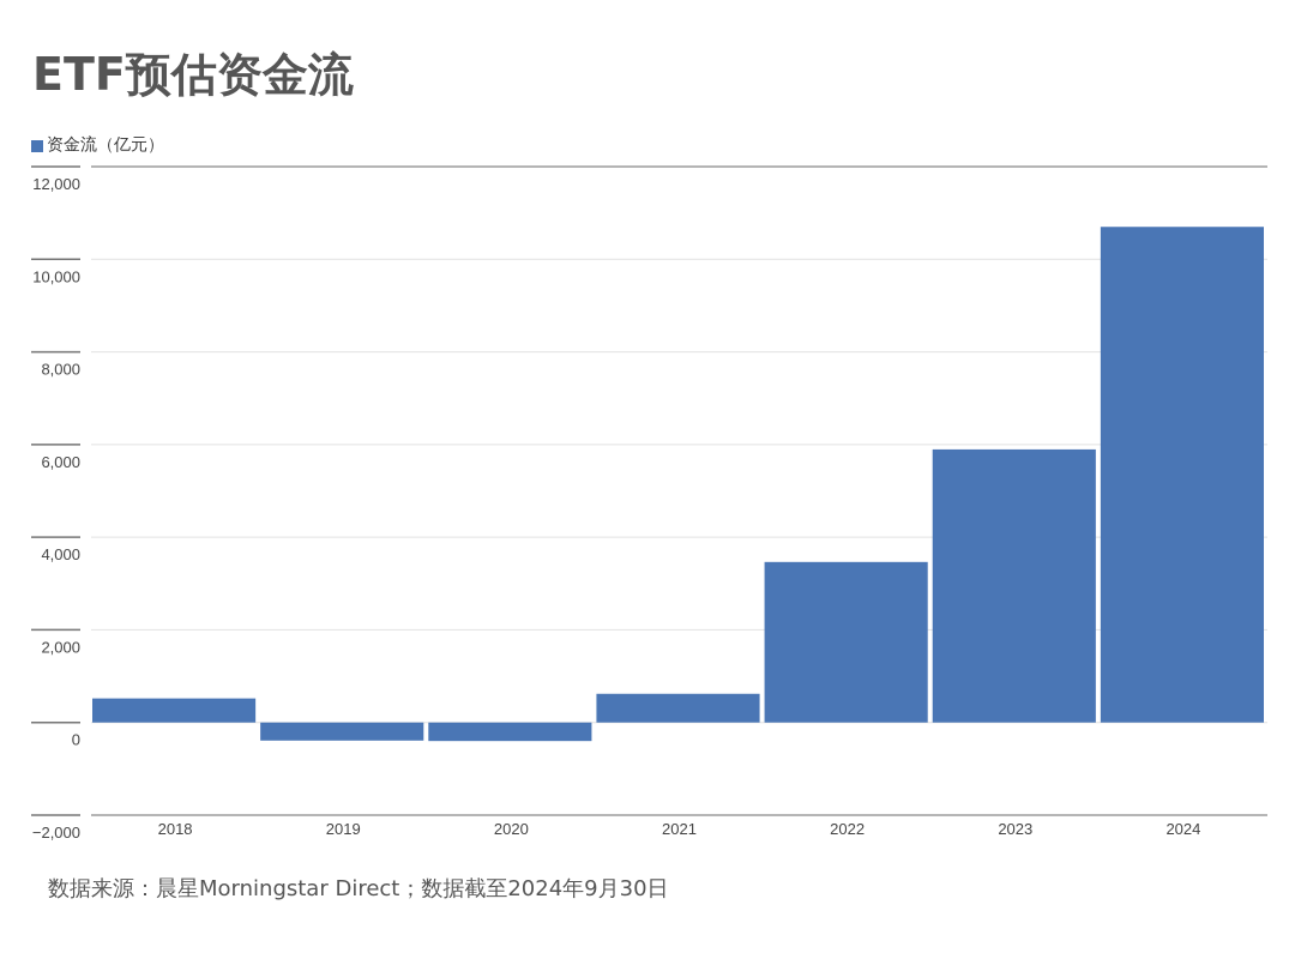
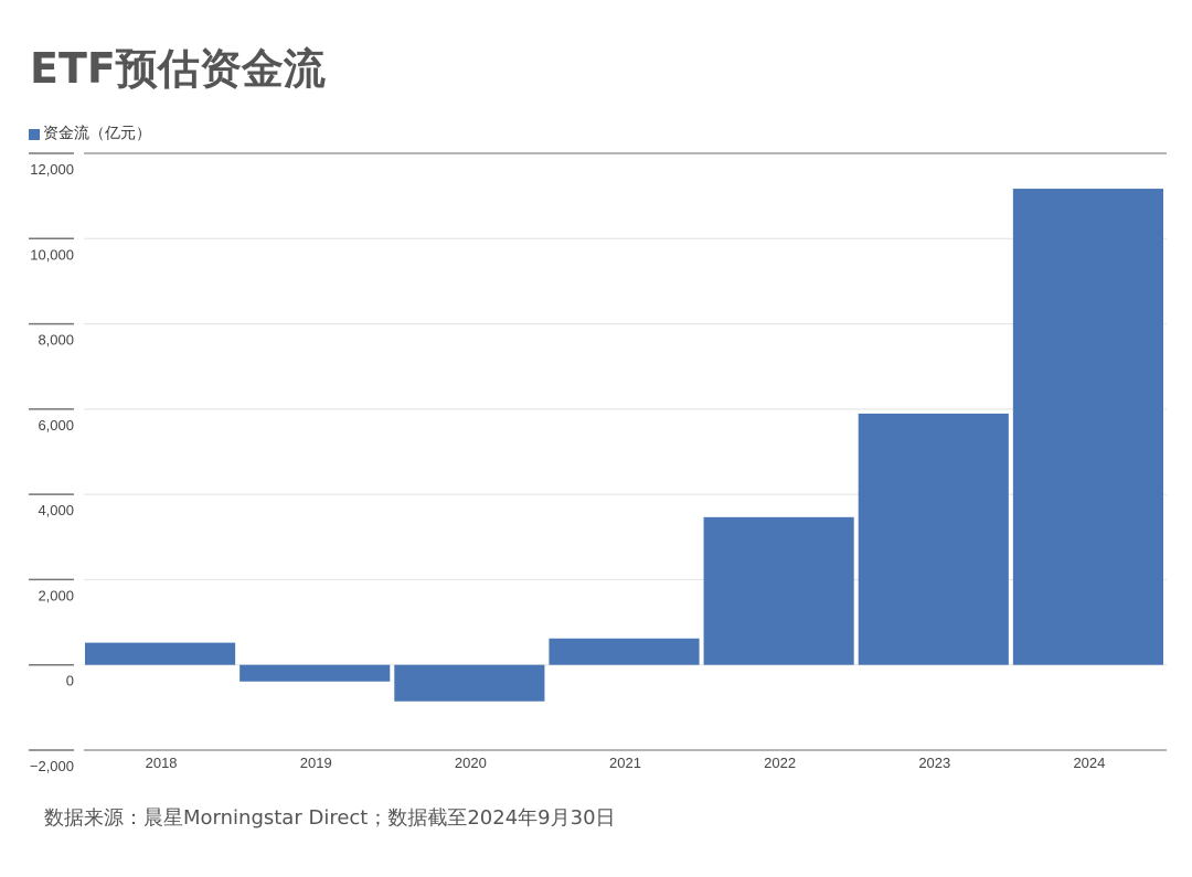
2020: -400 -> -900
2024: 10700 -> 11200
